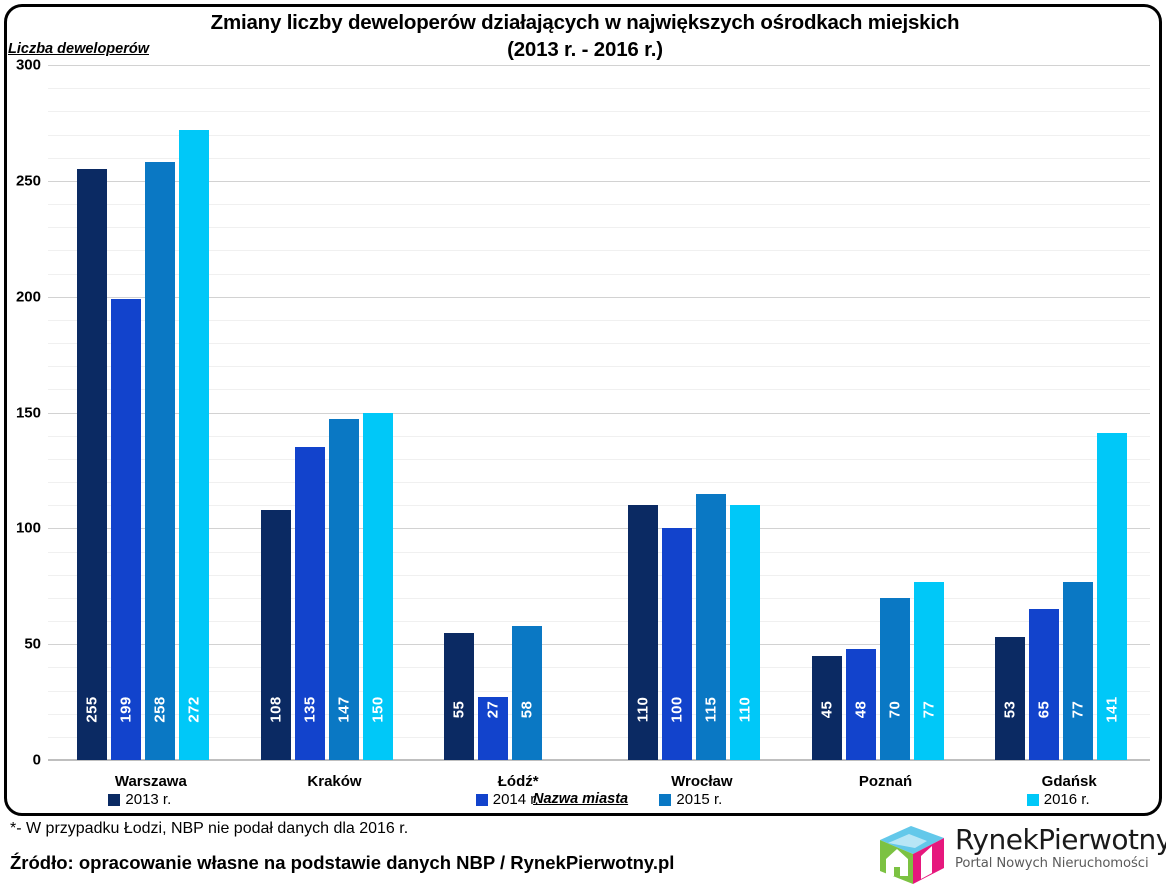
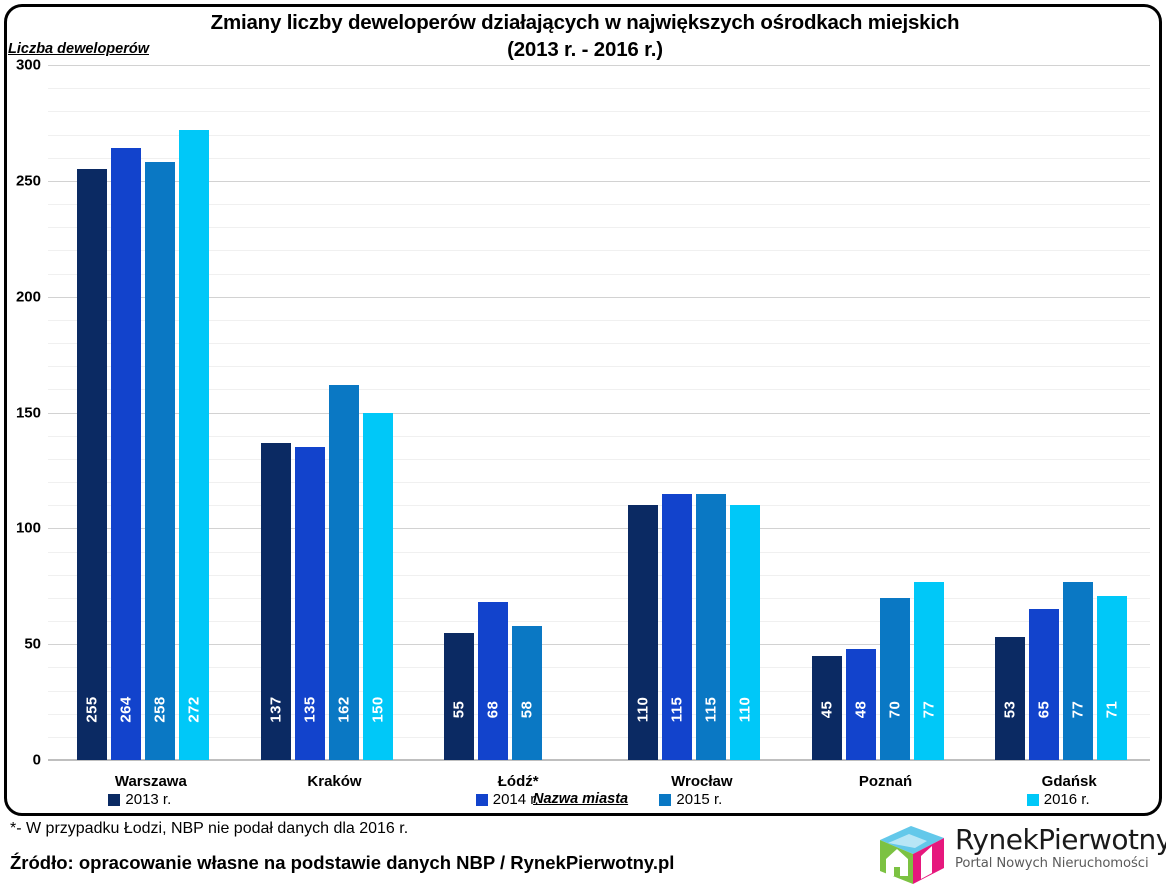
2014 r./Warszawa: 199 -> 264
2013 r./Kraków: 108 -> 137
2015 r./Kraków: 147 -> 162
2014 r./Łódź*: 27 -> 68
2014 r./Wrocław: 100 -> 115
2016 r./Gdańsk: 141 -> 71
